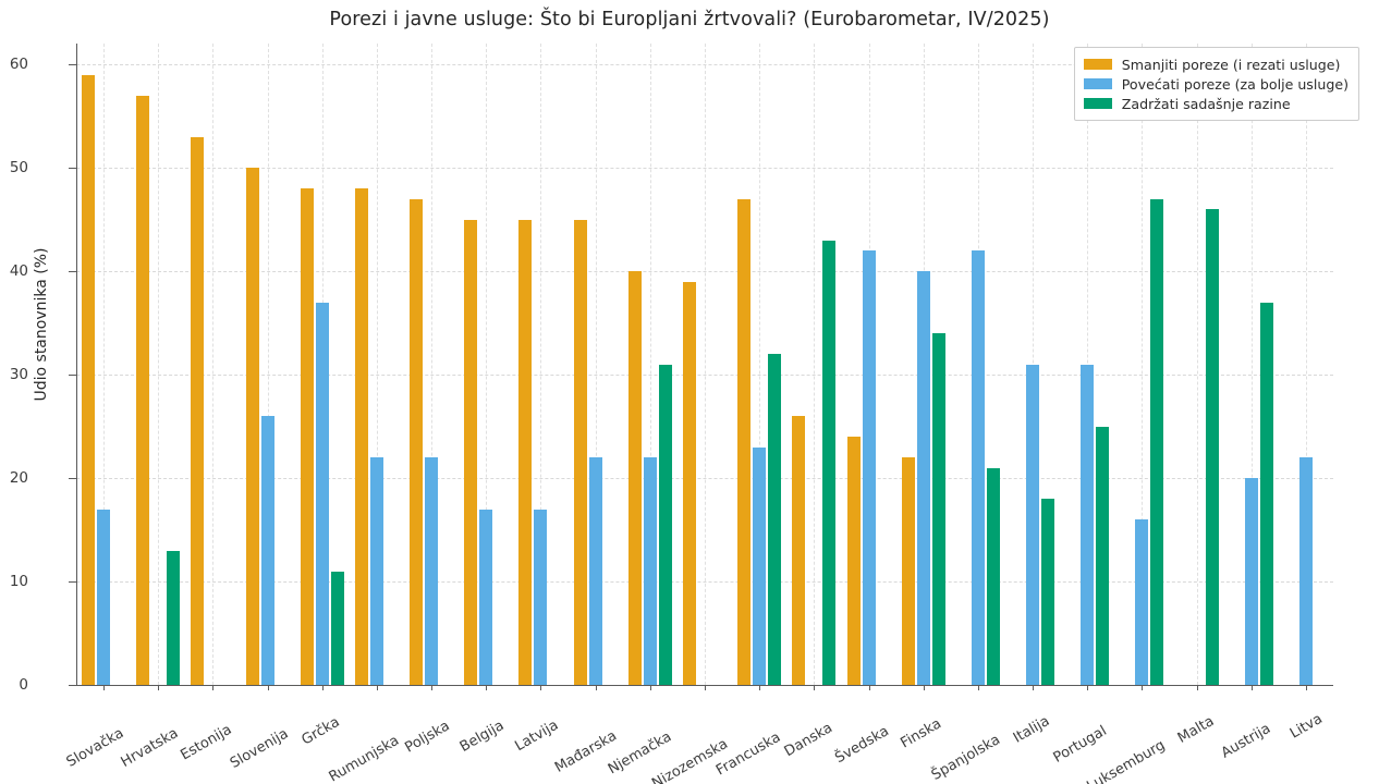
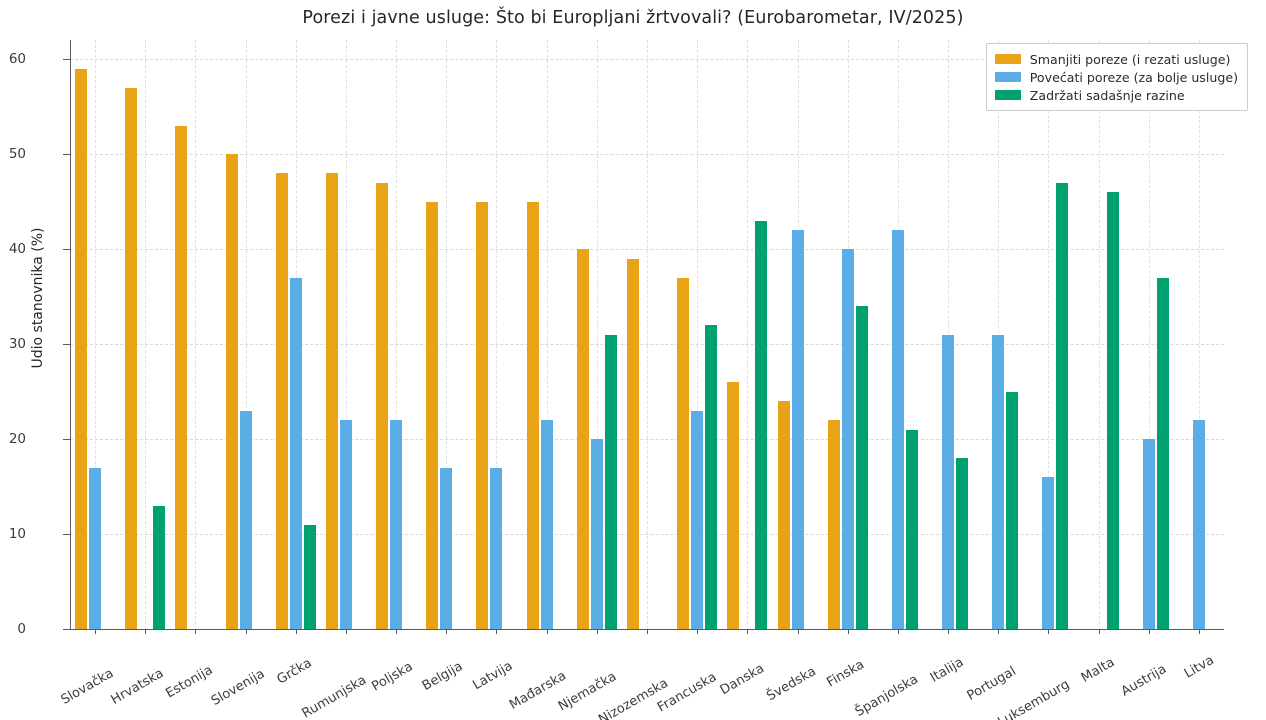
Povećati poreze (za bolje usluge)/Slovenija: 26 -> 23
Povećati poreze (za bolje usluge)/Njemačka: 22 -> 20
Smanjiti poreze (i rezati usluge)/Francuska: 47 -> 37
